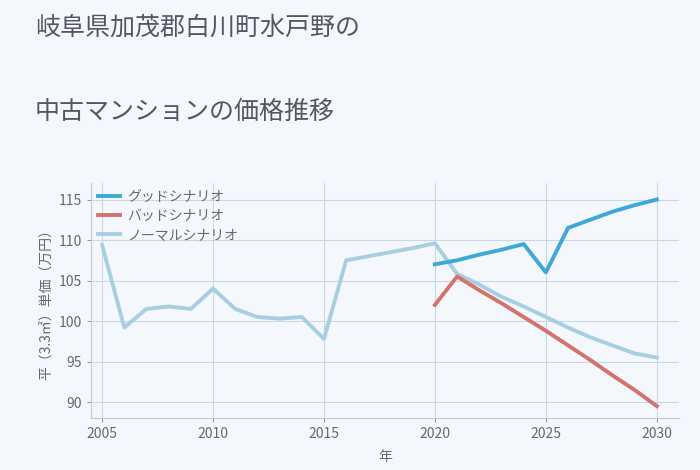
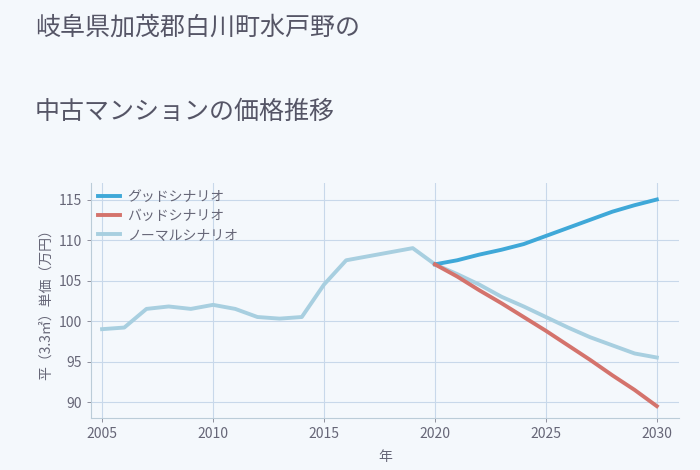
ノーマルシナリオ/2005: 109.4 -> 99.0
ノーマルシナリオ/2010: 104.0 -> 102.0
ノーマルシナリオ/2015: 97.8 -> 104.5
ノーマルシナリオ/2020: 109.6 -> 107.0
バッドシナリオ/2020: 102.0 -> 107.0
グッドシナリオ/2025: 106.0 -> 110.5
